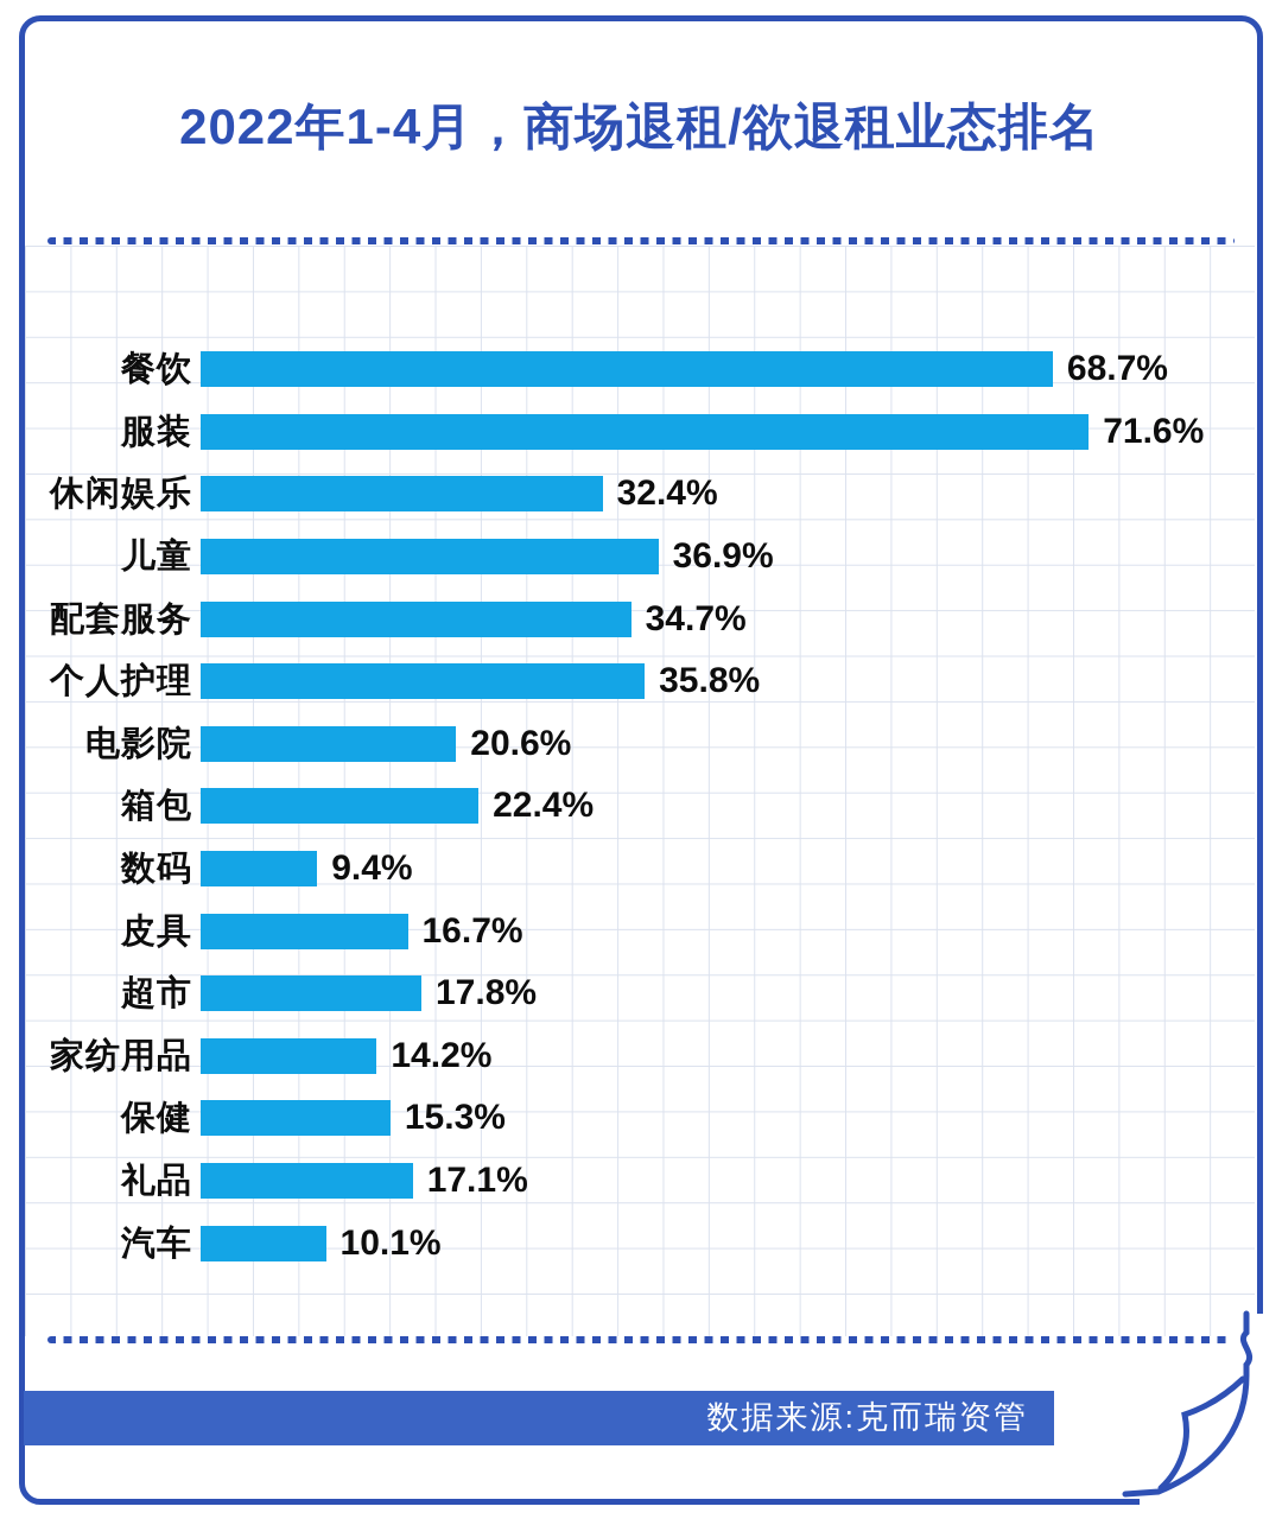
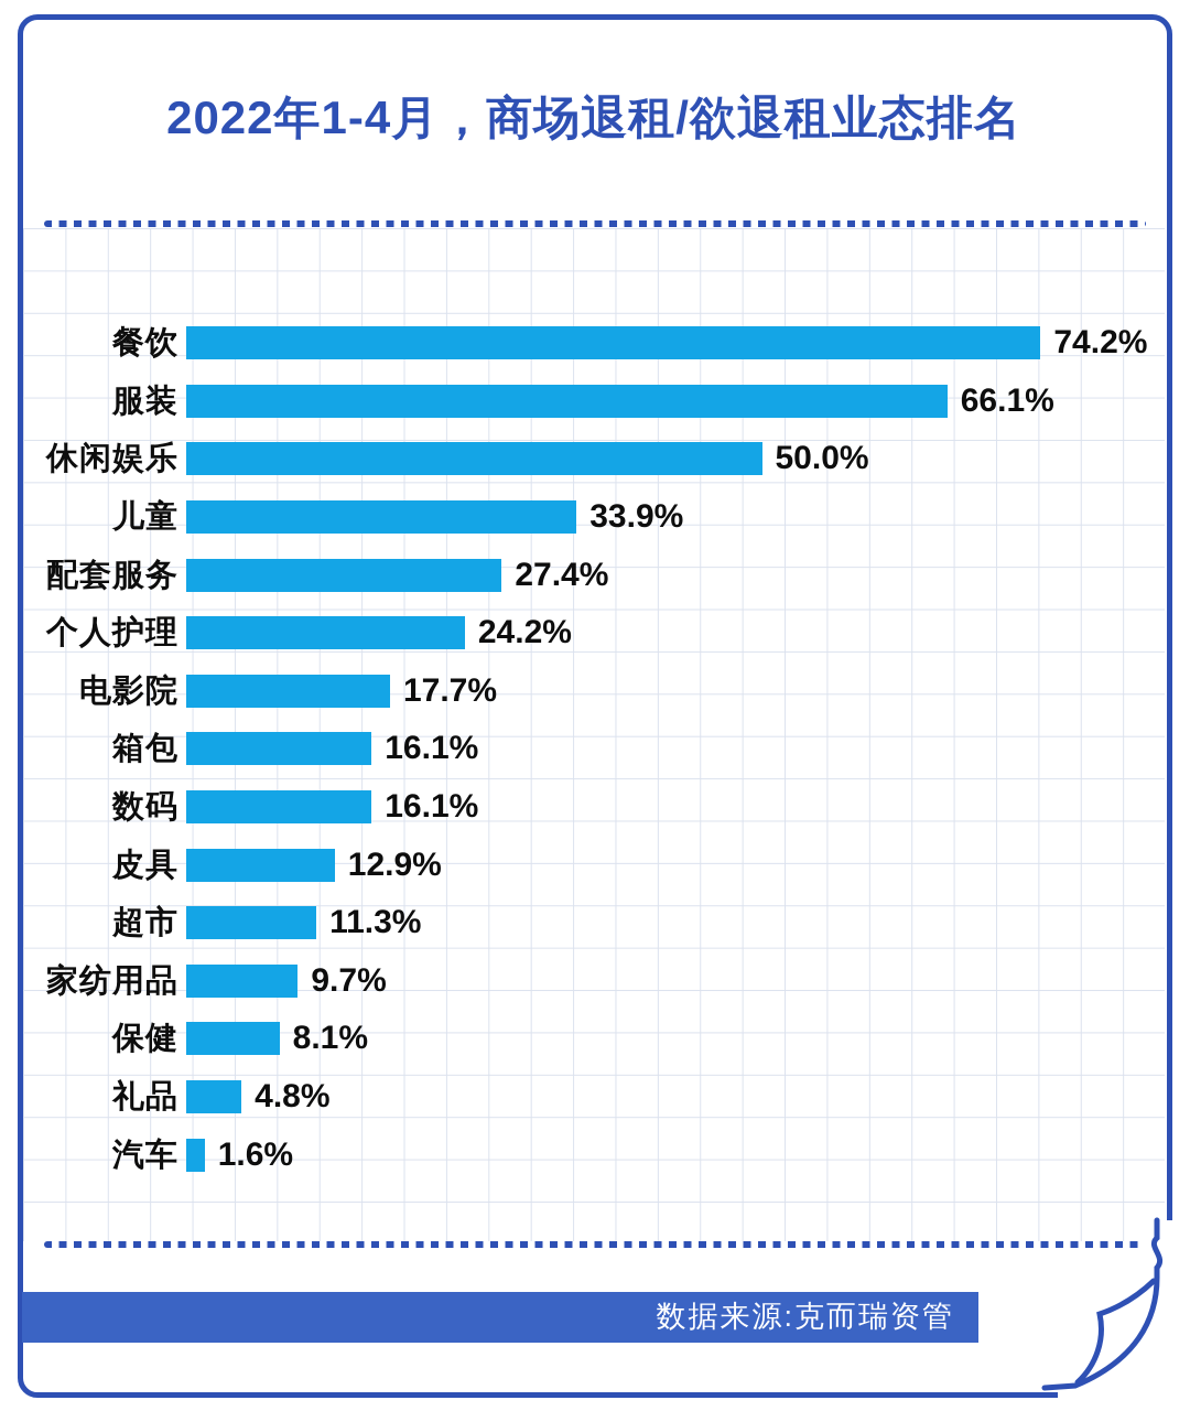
餐饮: 68.7% -> 74.2%
服装: 71.6% -> 66.1%
休闲娱乐: 32.4% -> 50.0%
儿童: 36.9% -> 33.9%
配套服务: 34.7% -> 27.4%
个人护理: 35.8% -> 24.2%
电影院: 20.6% -> 17.7%
箱包: 22.4% -> 16.1%
数码: 9.4% -> 16.1%
皮具: 16.7% -> 12.9%
超市: 17.8% -> 11.3%
家纺用品: 14.2% -> 9.7%
保健: 15.3% -> 8.1%
礼品: 17.1% -> 4.8%
汽车: 10.1% -> 1.6%
